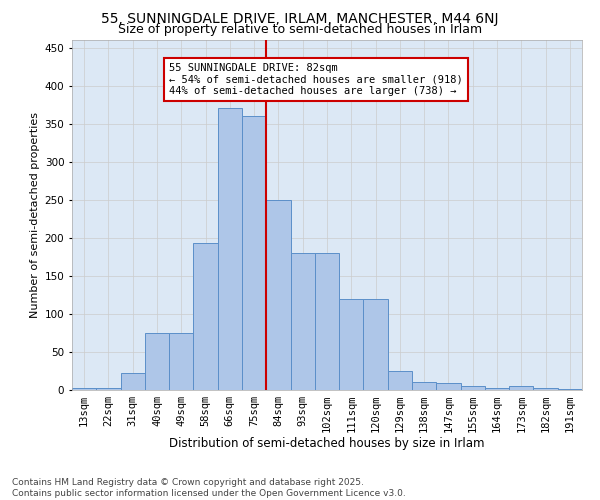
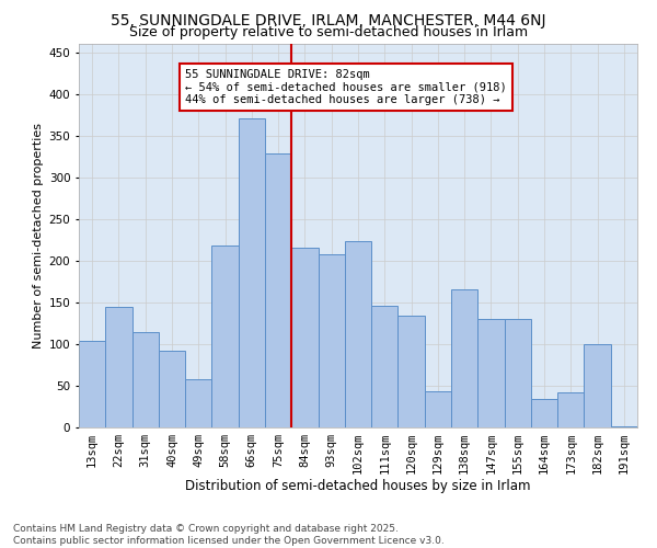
13sqm: 2 -> 104
22sqm: 3 -> 144
31sqm: 23 -> 114
40sqm: 75 -> 92
49sqm: 75 -> 58
58sqm: 193 -> 218
75sqm: 360 -> 328
84sqm: 250 -> 216
93sqm: 180 -> 208
102sqm: 180 -> 224
111sqm: 120 -> 146
120sqm: 120 -> 134
129sqm: 25 -> 44
138sqm: 11 -> 166
147sqm: 9 -> 130
155sqm: 5 -> 130
164sqm: 3 -> 34
173sqm: 5 -> 42
182sqm: 2 -> 100
